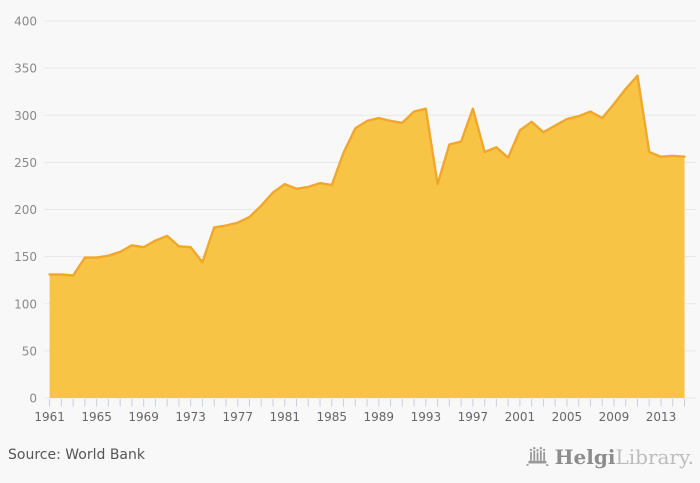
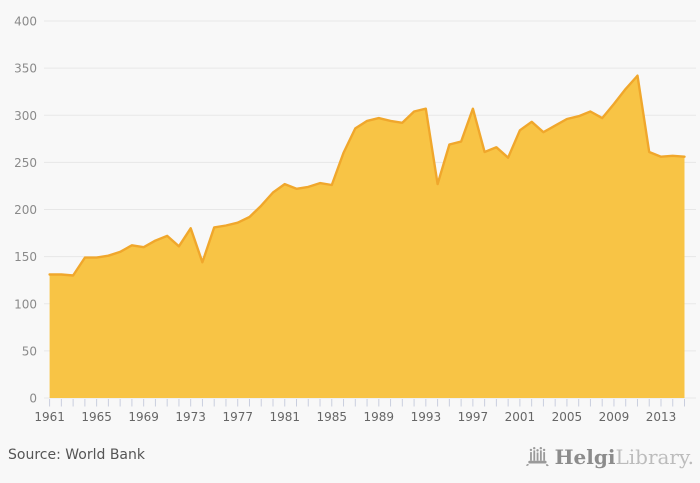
1973: 160 -> 180
